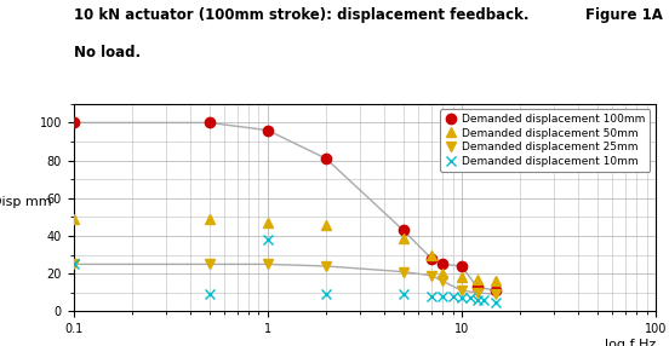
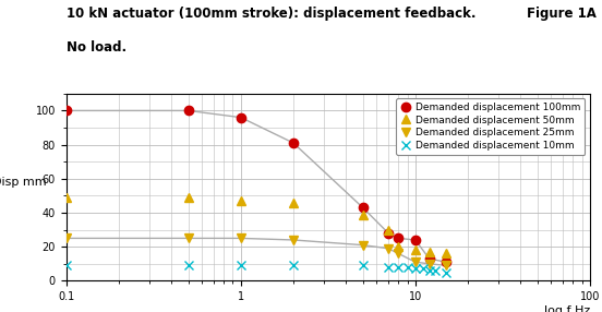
Demanded displacement 10mm/0.1: 25 -> 9
Demanded displacement 10mm/1: 38 -> 9
